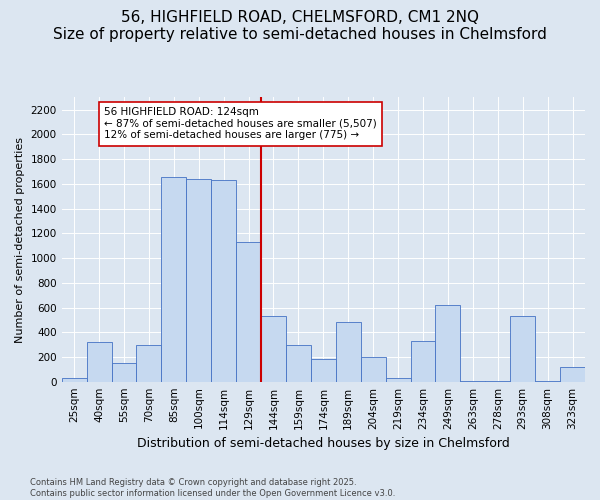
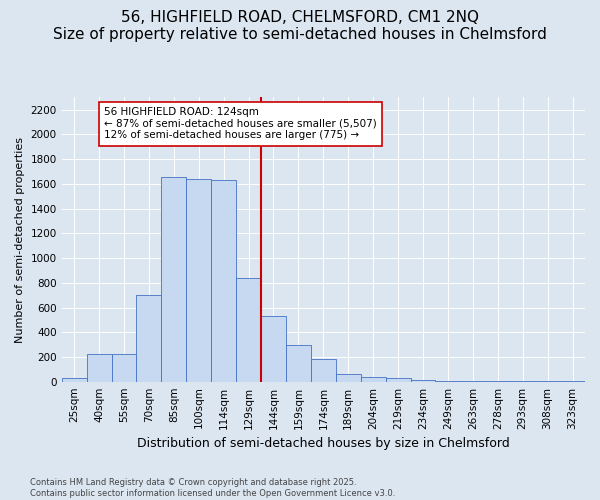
40sqm: 320 -> 220
55sqm: 150 -> 220
70sqm: 300 -> 700
129sqm: 1130 -> 840
189sqm: 480 -> 60
204sqm: 200 -> 40
234sqm: 330 -> 10
249sqm: 620 -> 0
293sqm: 530 -> 0
323sqm: 120 -> 0
